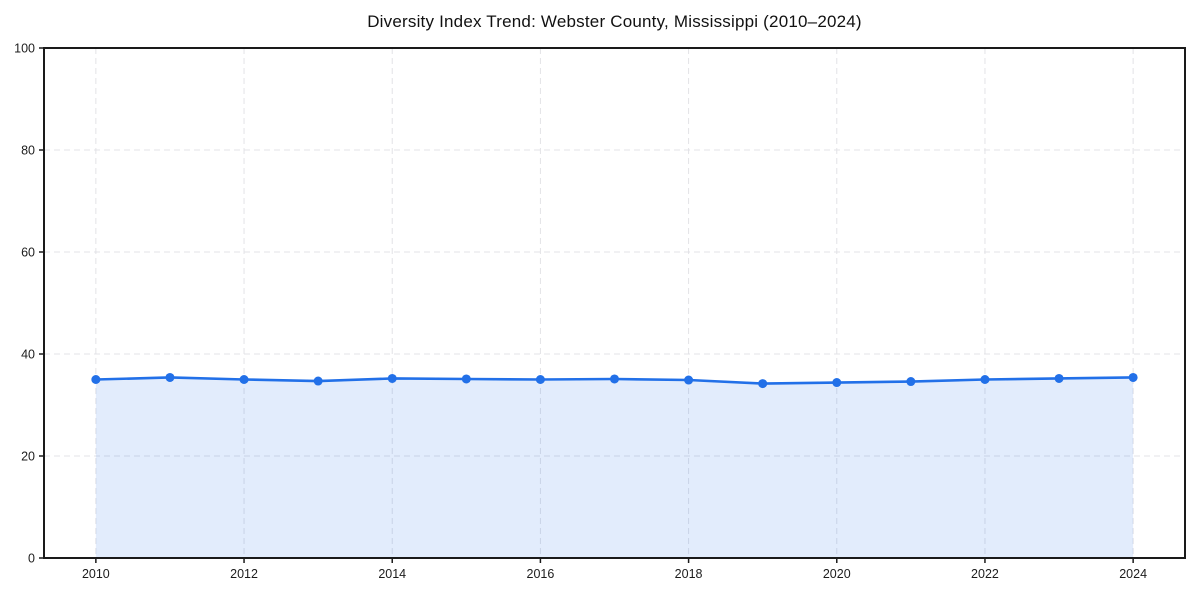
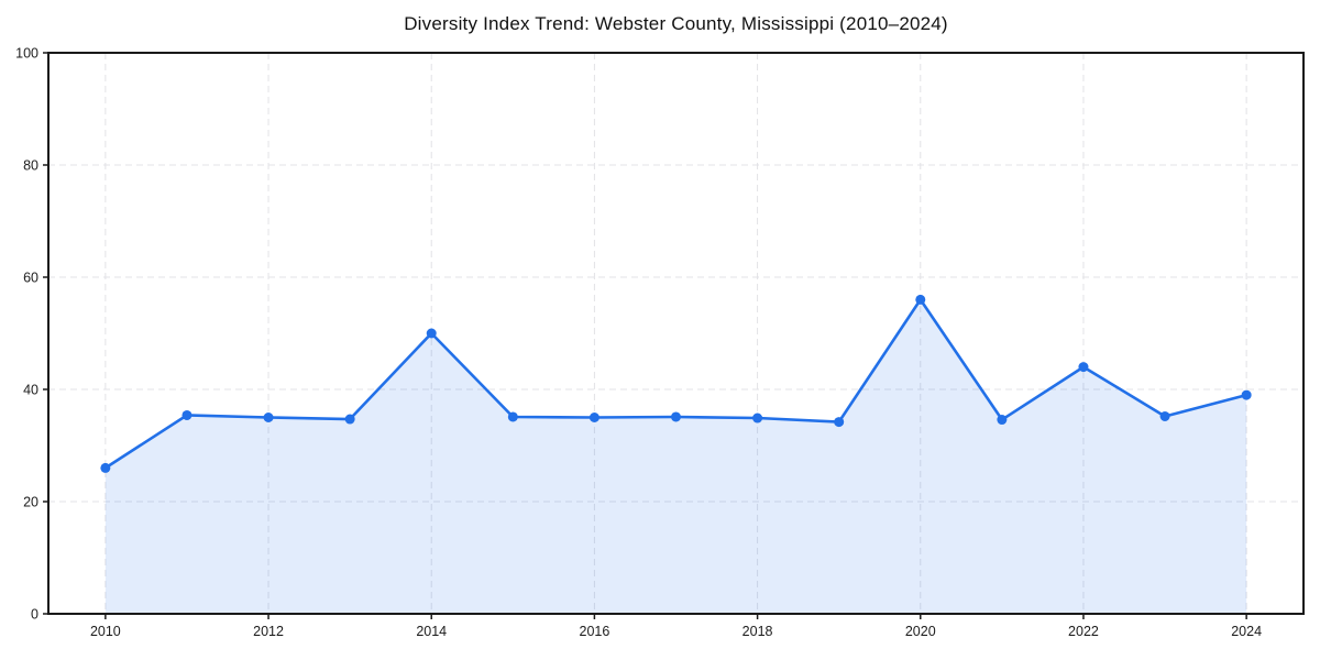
2010: 35 -> 26
2014: 35 -> 50
2020: 34 -> 56
2022: 35 -> 44
2024: 35 -> 39
